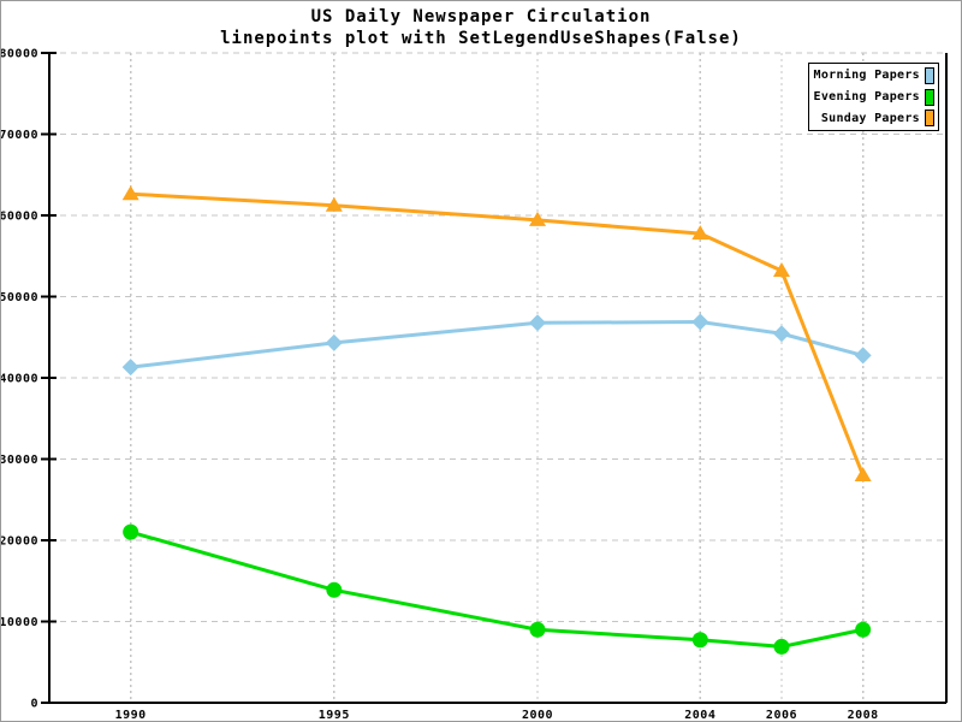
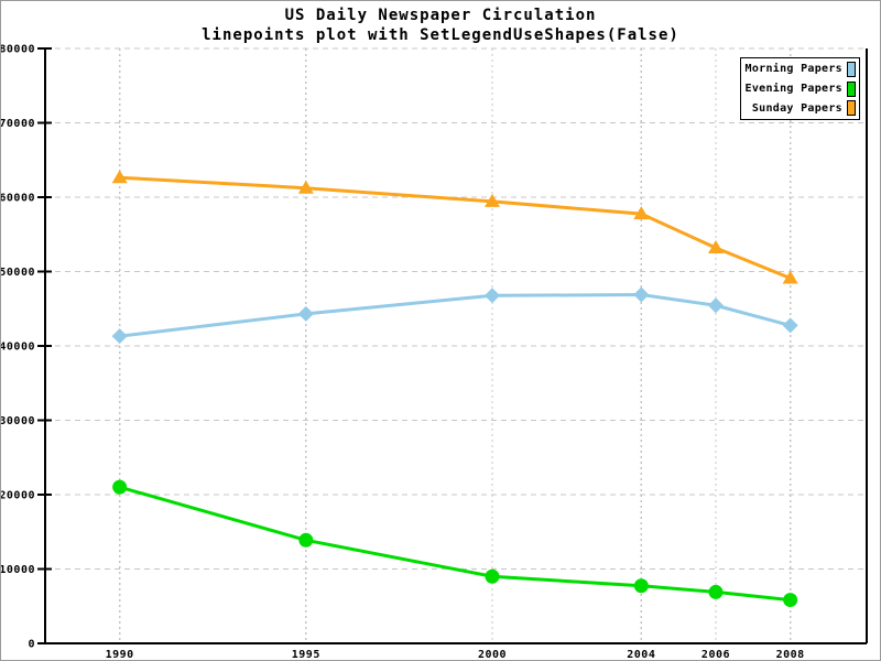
Evening Papers/2008: 9000 -> 6000
Sunday Papers/2008: 28000 -> 49000
